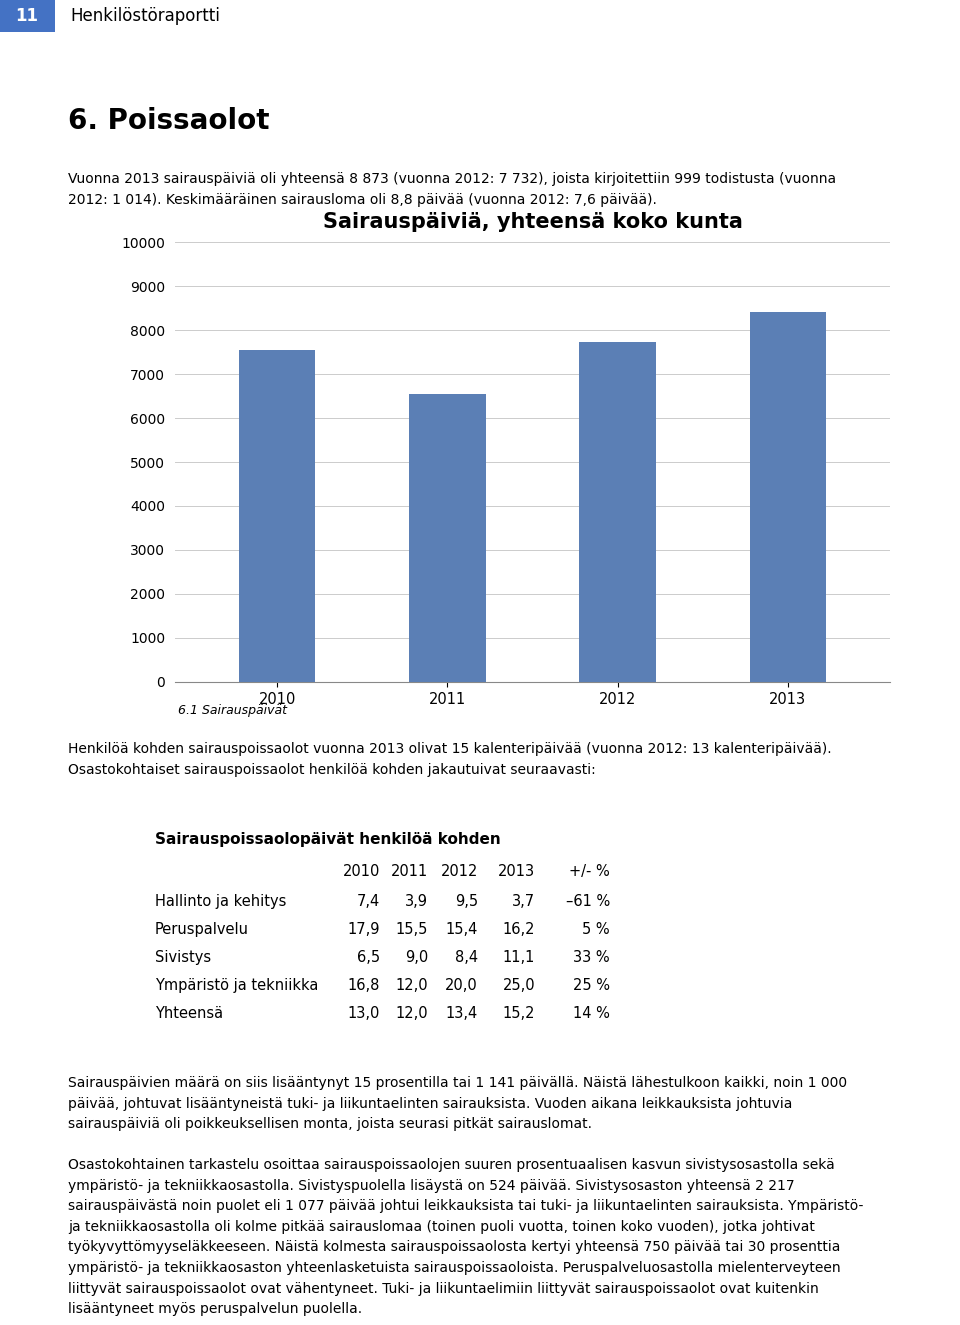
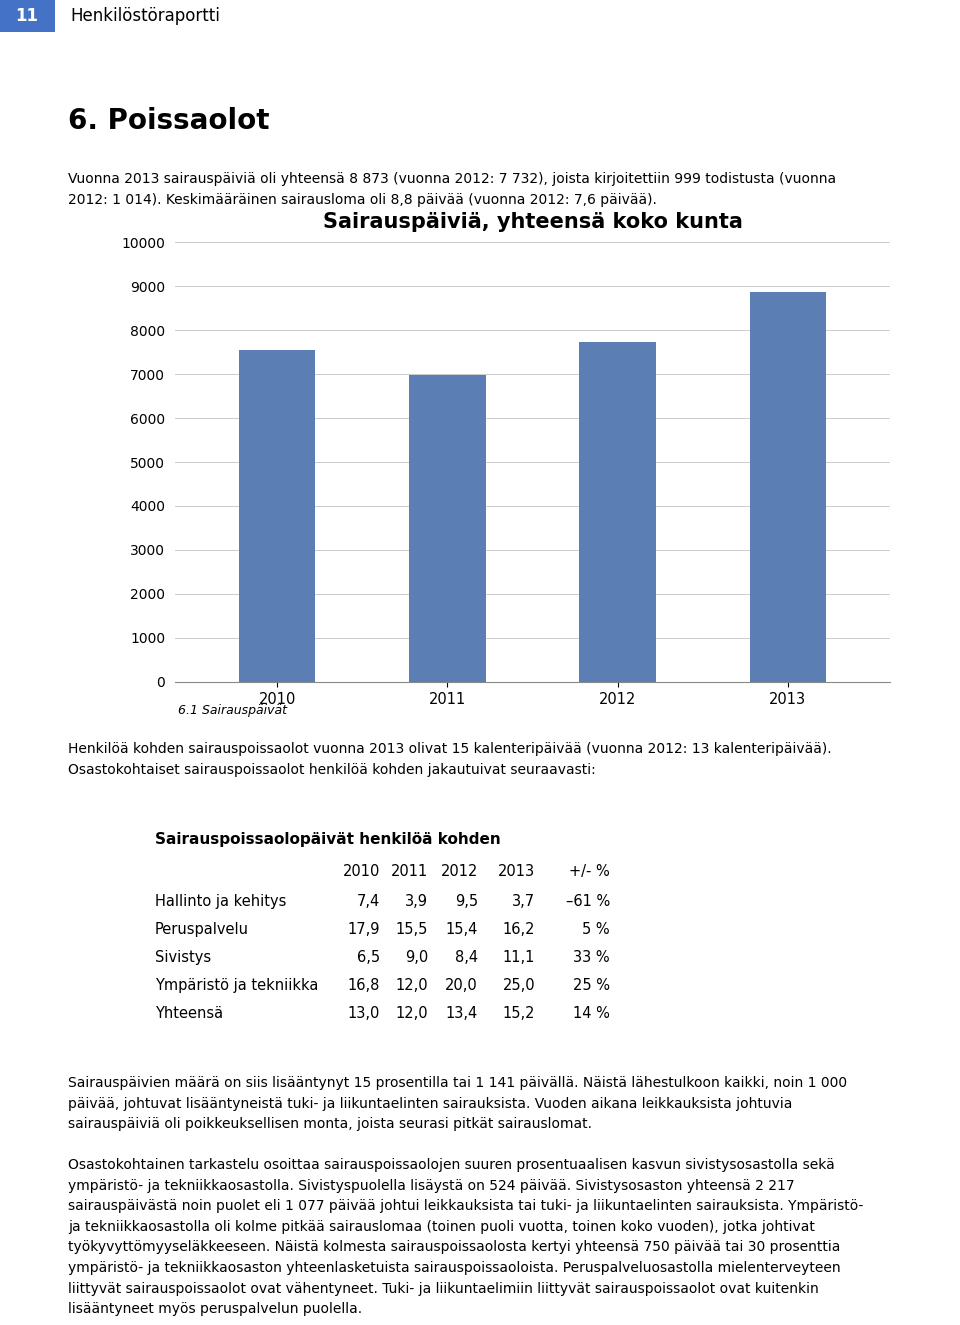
2011: 6550 -> 6980
2013: 8400 -> 8870
